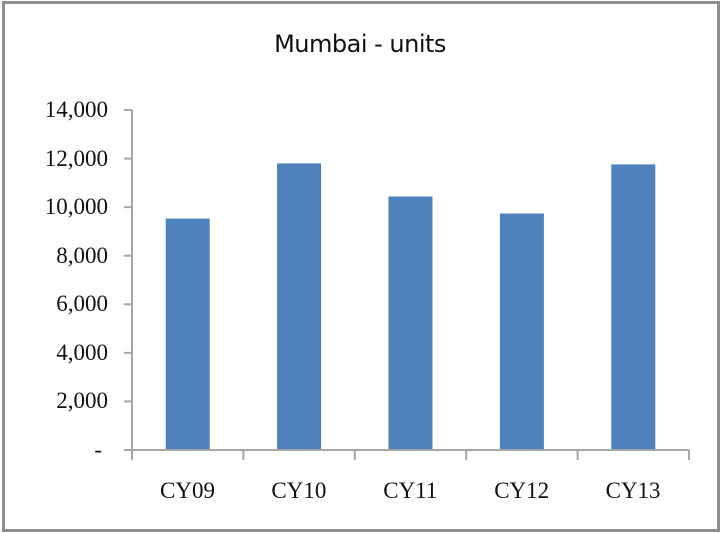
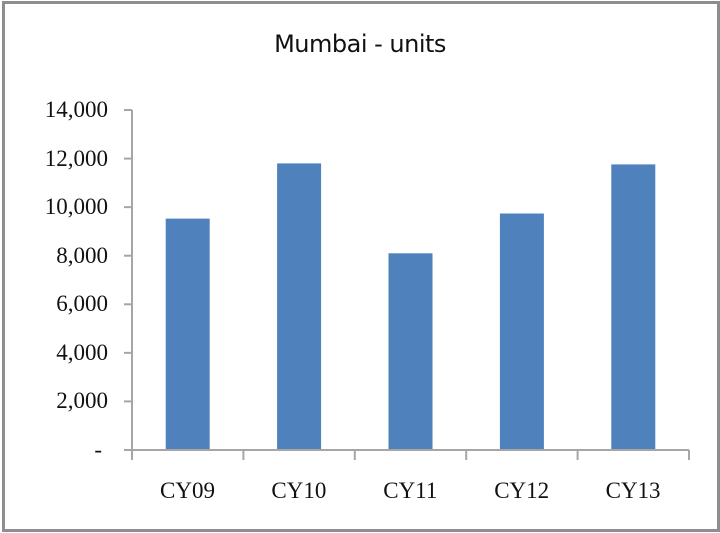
CY11: 10400 -> 8100
